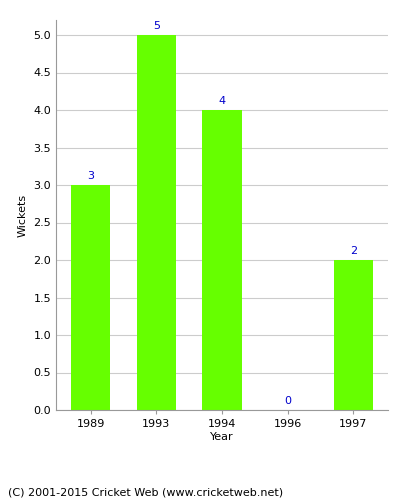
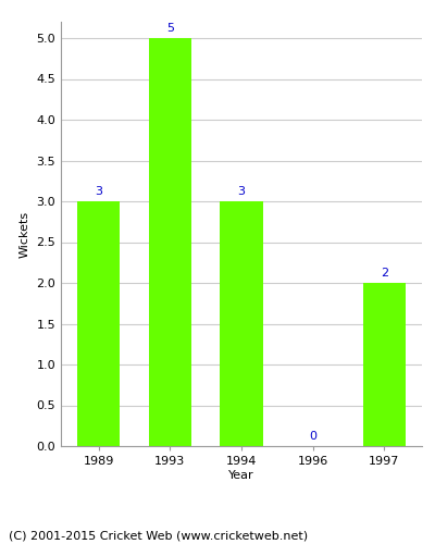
1994: 4 -> 3
